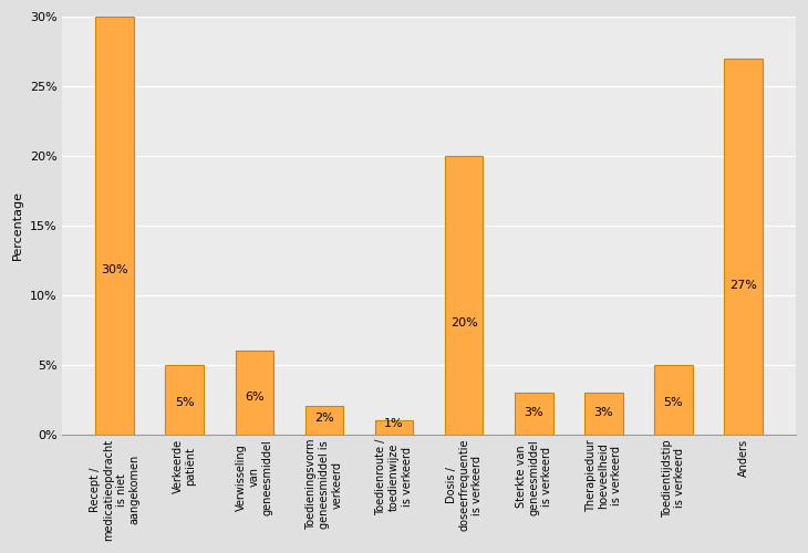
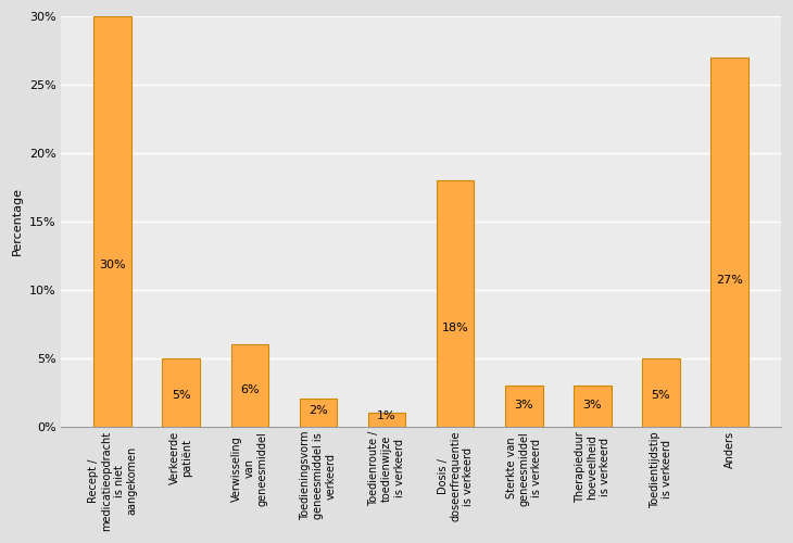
Dosis / doseerfrequentie is verkeerd: 20% -> 18%
